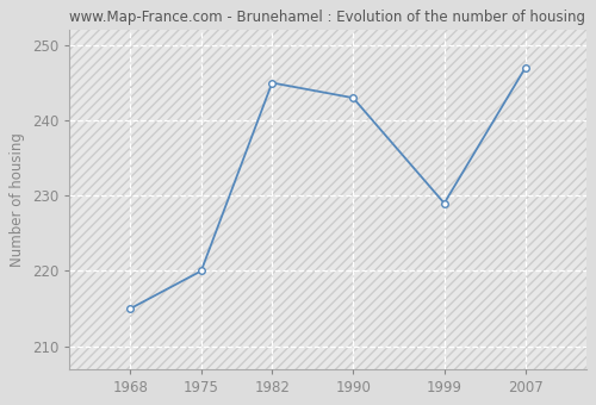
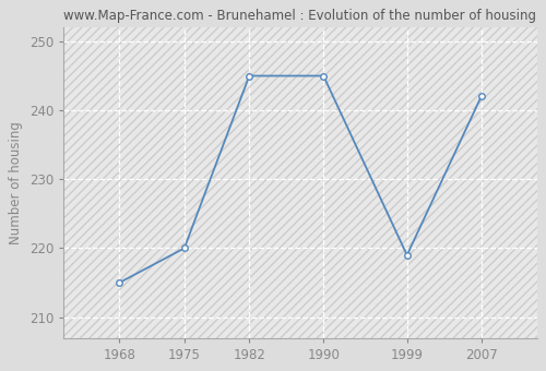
1990: 243 -> 245
1999: 229 -> 219
2007: 247 -> 242
